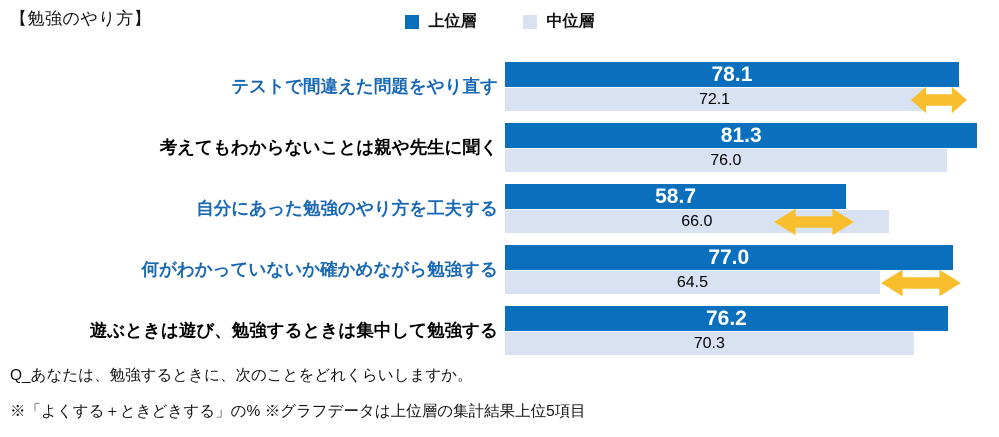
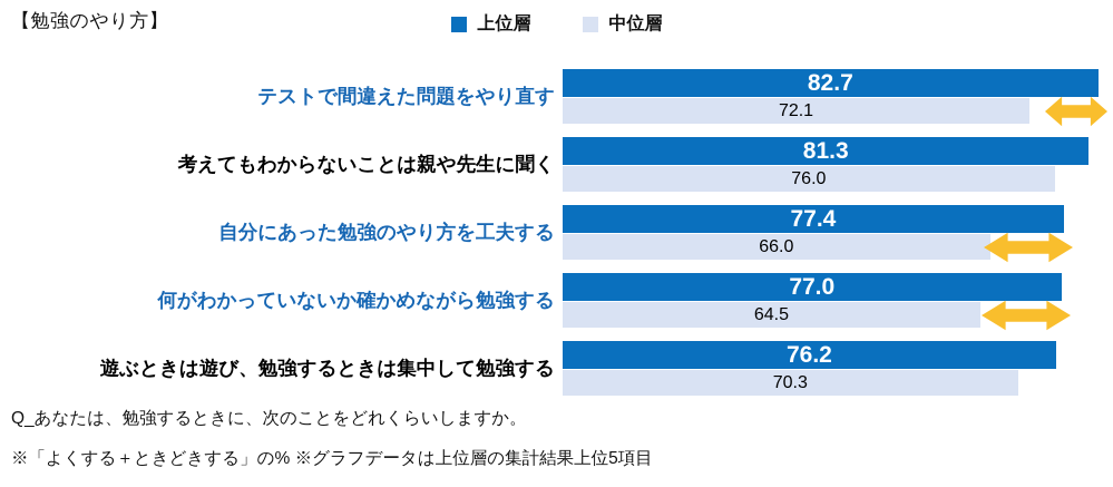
上位層/テストで間違えた問題をやり直す: 78.1 -> 82.7
上位層/自分にあった勉強のやり方を工夫する: 58.7 -> 77.4
